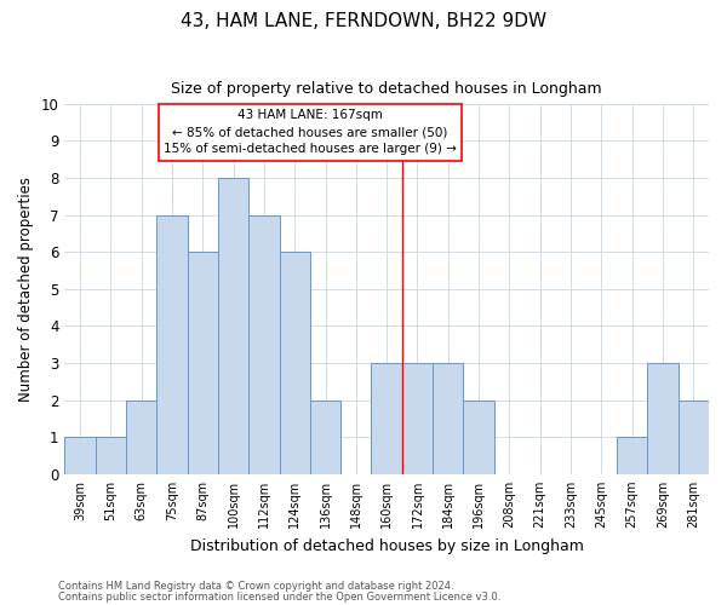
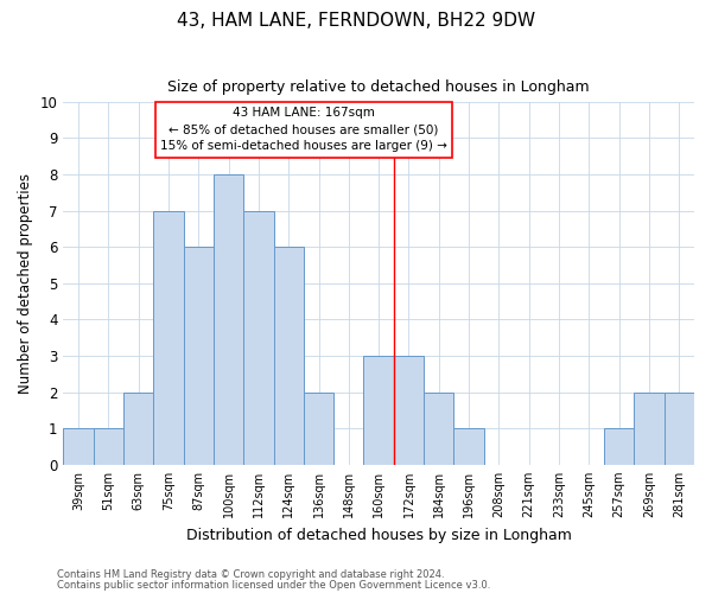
184sqm: 3 -> 2
196sqm: 2 -> 1
269sqm: 3 -> 2
